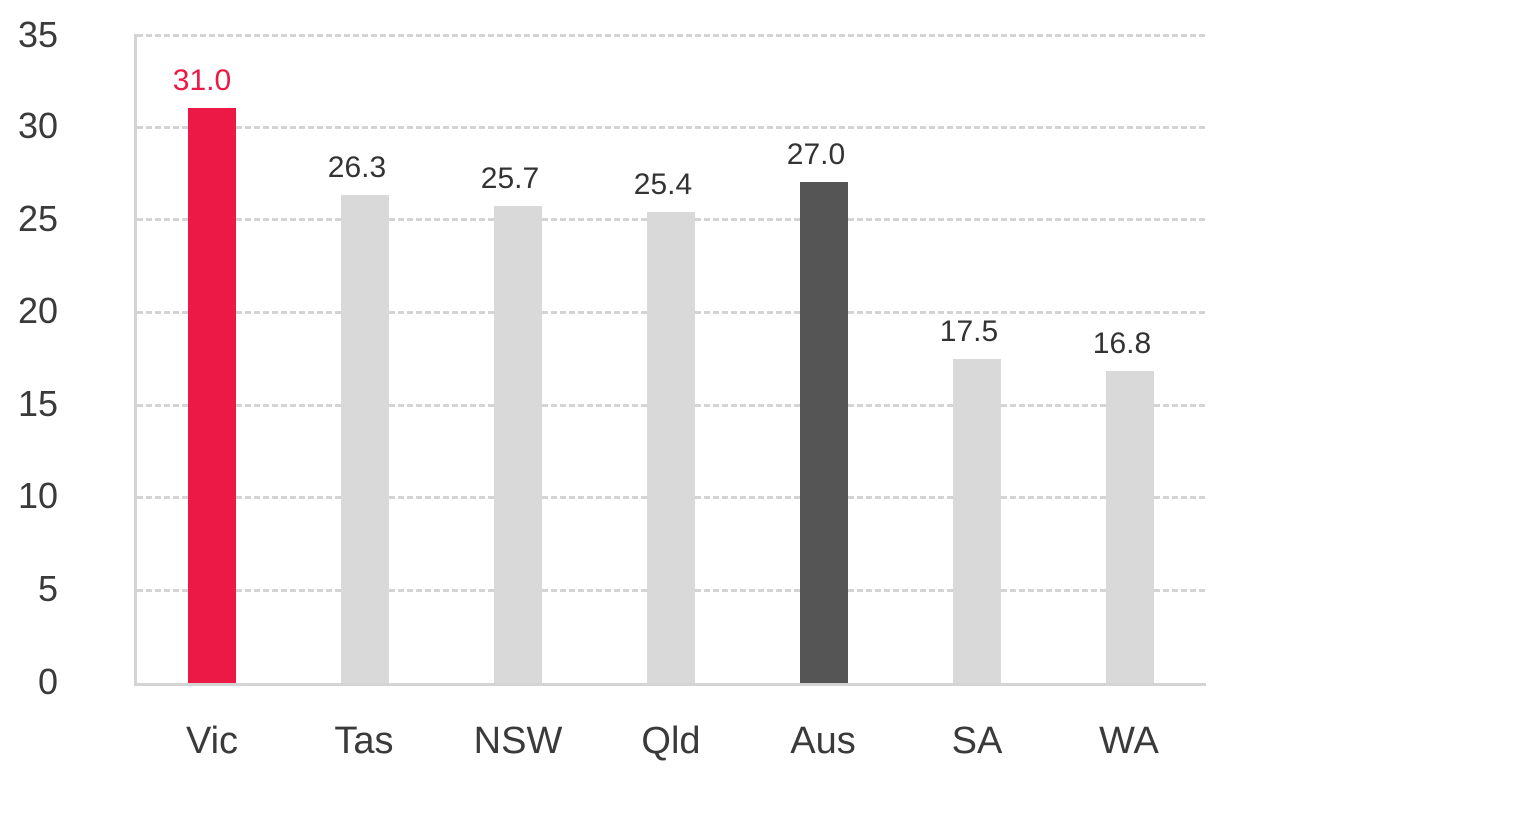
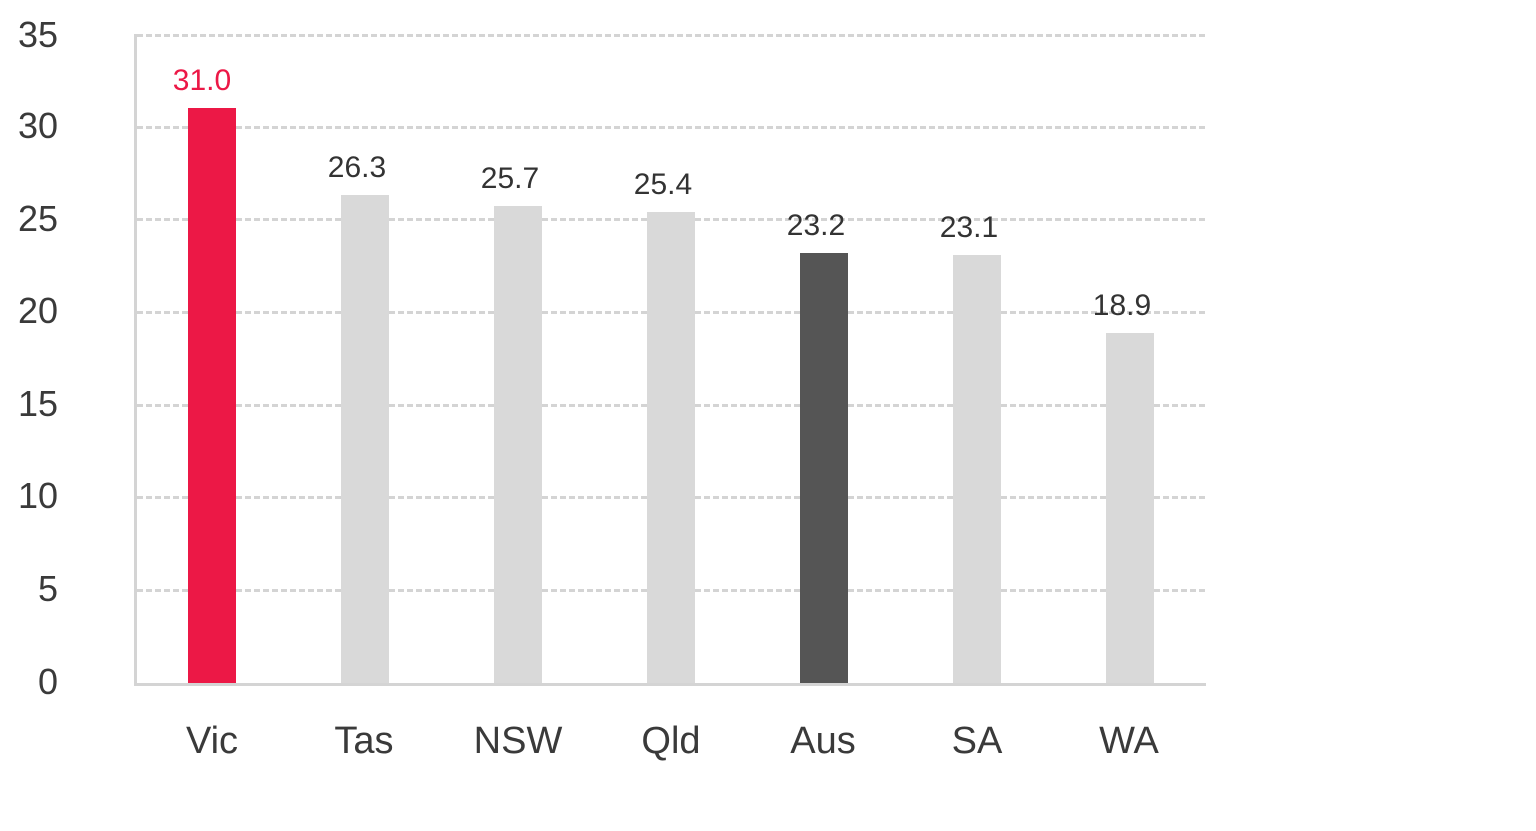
Aus: 27.0 -> 23.2
SA: 17.5 -> 23.1
WA: 16.8 -> 18.9
